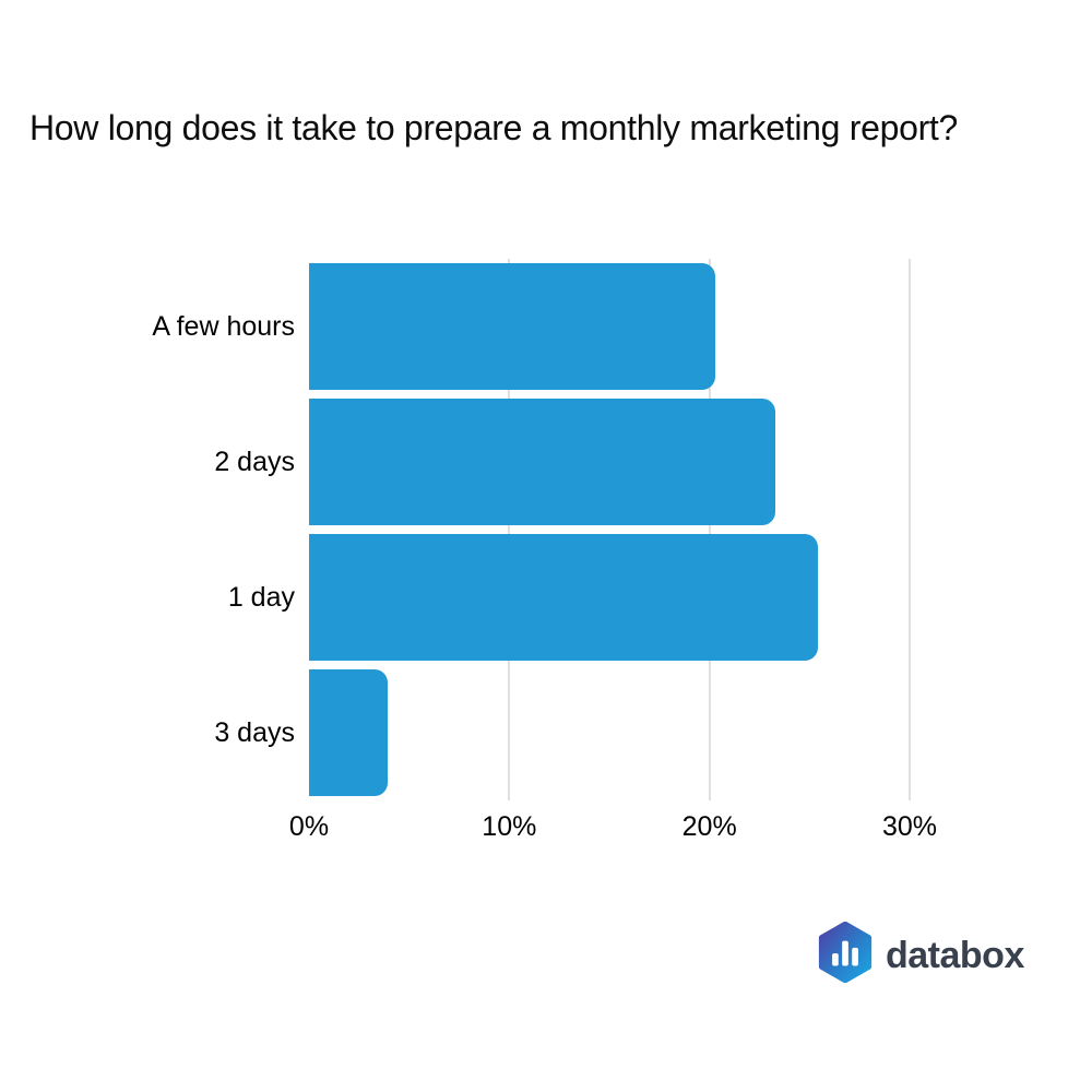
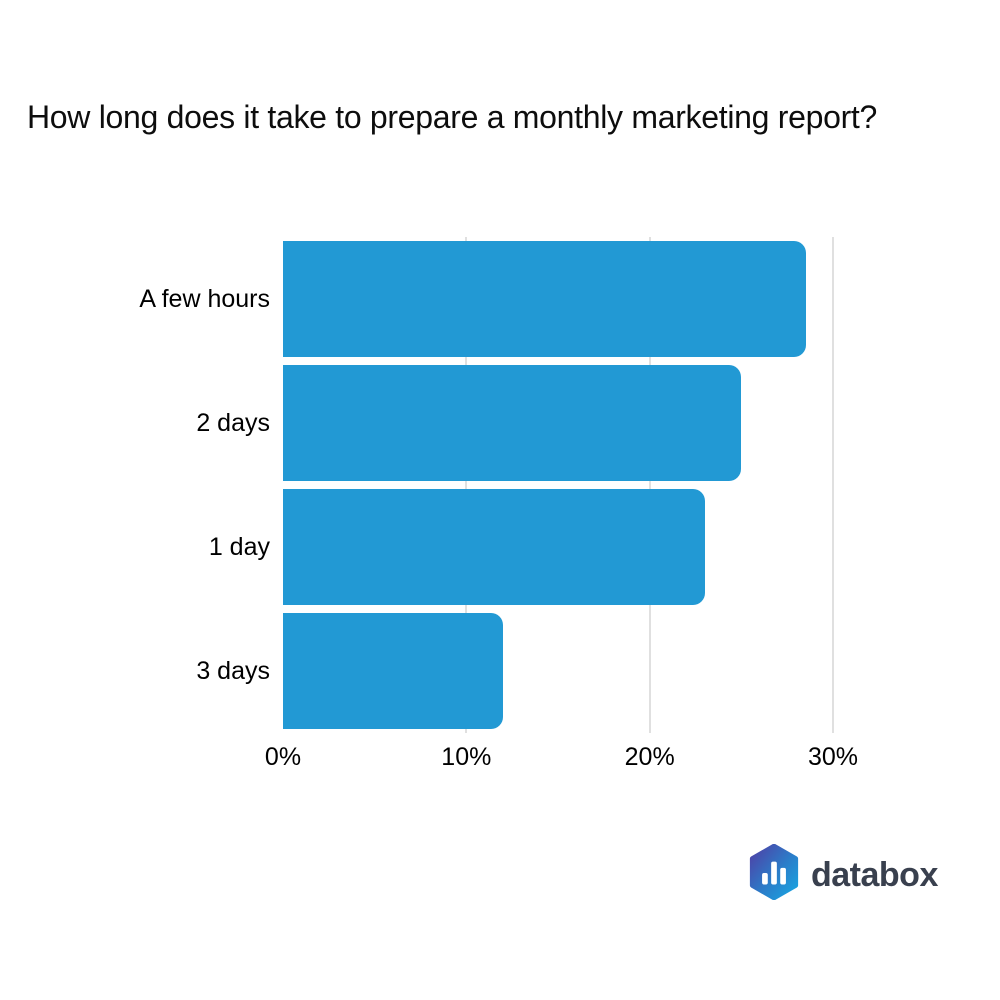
A few hours: 20.3% -> 28.5%
2 days: 23.3% -> 25.0%
1 day: 25.4% -> 23.0%
3 days: 3.9% -> 12.0%
